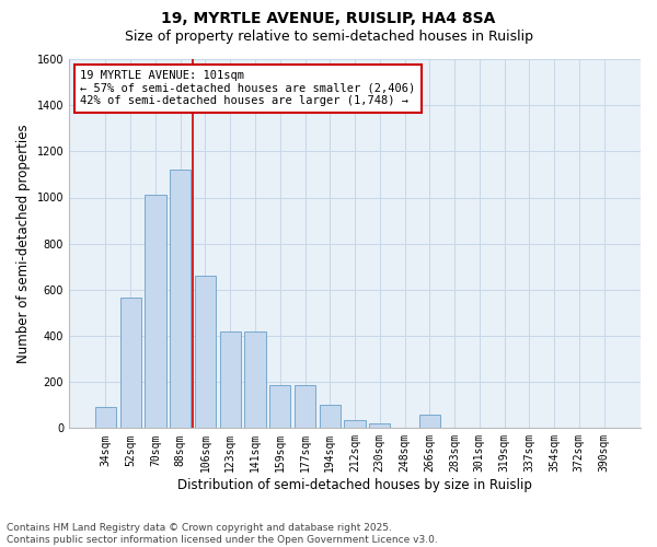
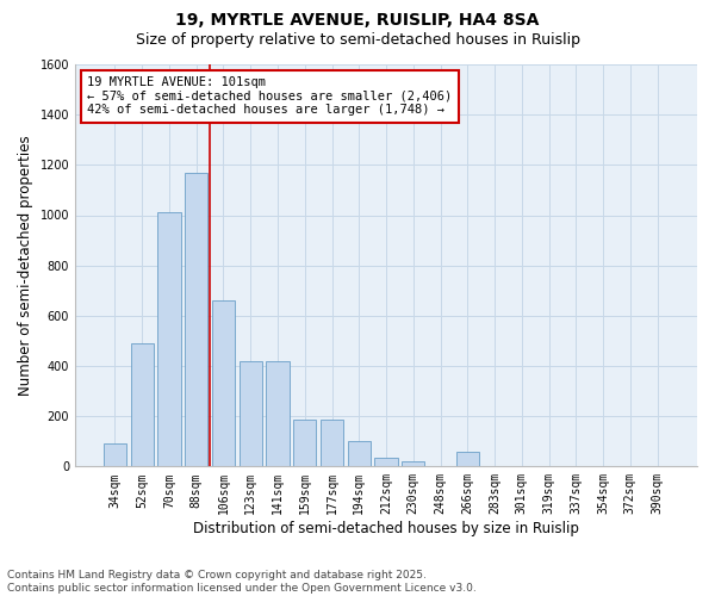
52sqm: 565 -> 490
88sqm: 1120 -> 1170
